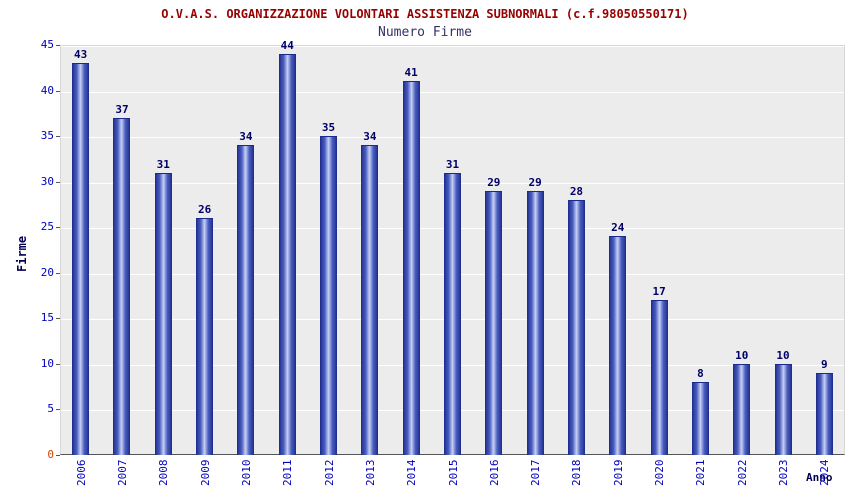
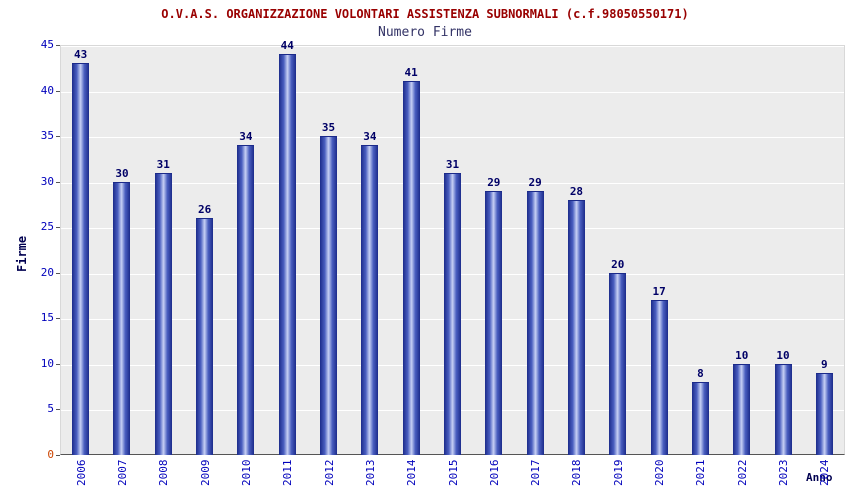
2007: 37 -> 30
2019: 24 -> 20
